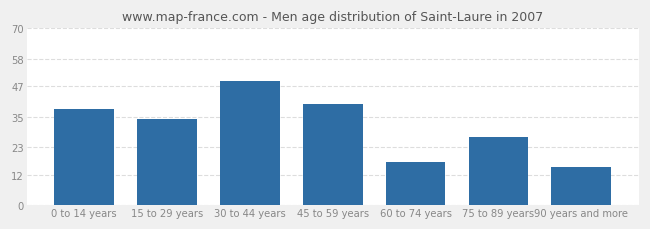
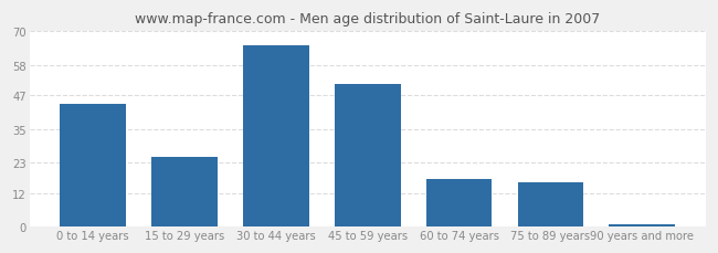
0 to 14 years: 38 -> 44
15 to 29 years: 34 -> 25
30 to 44 years: 49 -> 65
45 to 59 years: 40 -> 51
75 to 89 years: 27 -> 16
90 years and more: 15 -> 1
